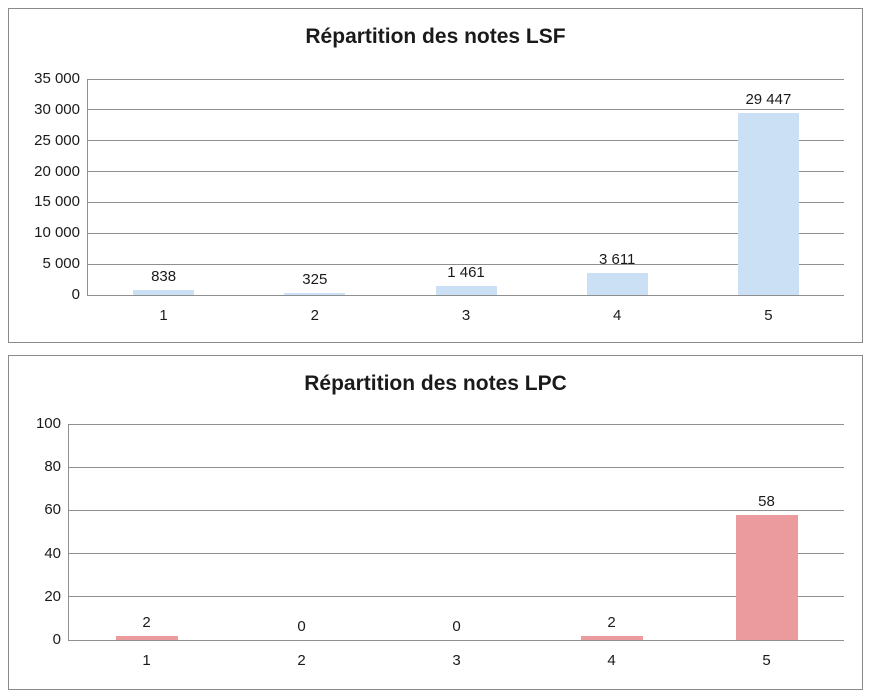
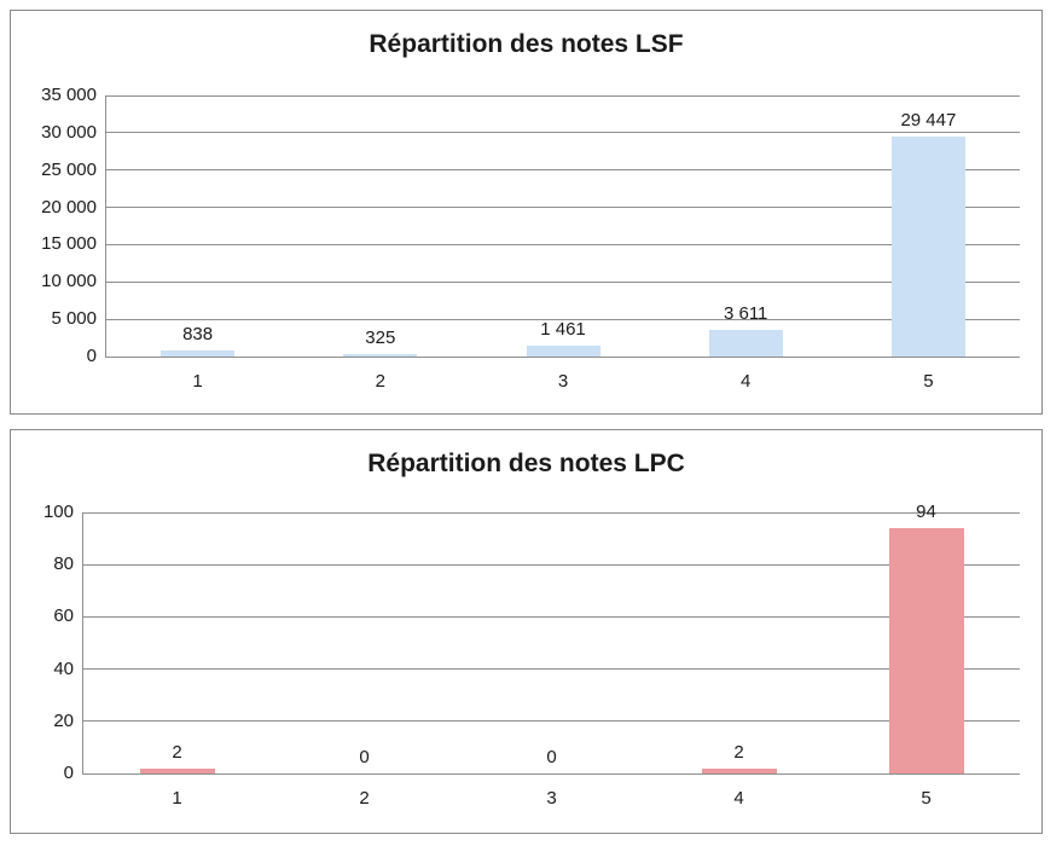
Répartition des notes LPC/5: 58 -> 94
